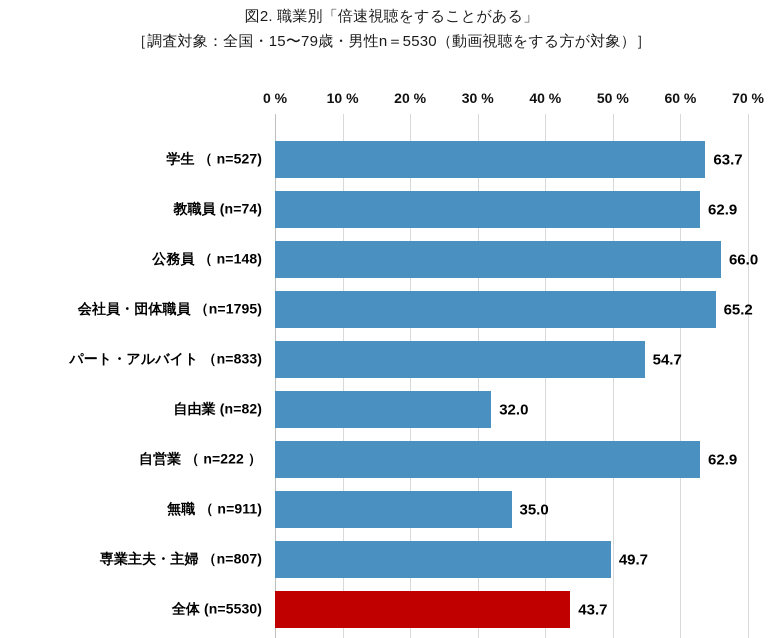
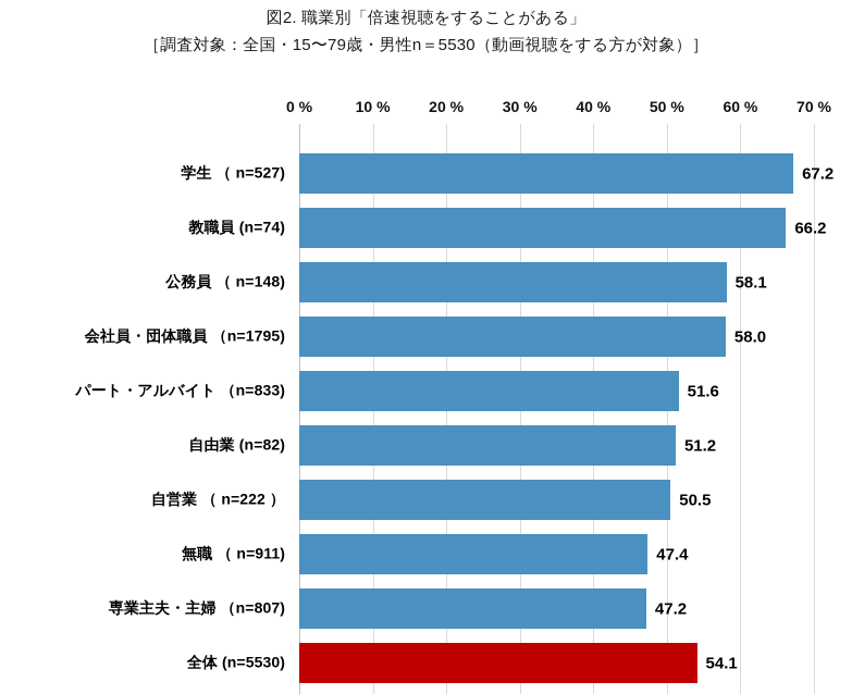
学生 （ n=527): 63.7 -> 67.2
教職員 (n=74): 62.9 -> 66.2
公務員 （ n=148): 66.0 -> 58.1
会社員・団体職員 （n=1795): 65.2 -> 58.0
パート・アルバイト （n=833): 54.7 -> 51.6
自由業 (n=82): 32.0 -> 51.2
自営業 （ n=222 ）: 62.9 -> 50.5
無職 （ n=911): 35.0 -> 47.4
専業主夫・主婦 （n=807): 49.7 -> 47.2
全体 (n=5530): 43.7 -> 54.1
